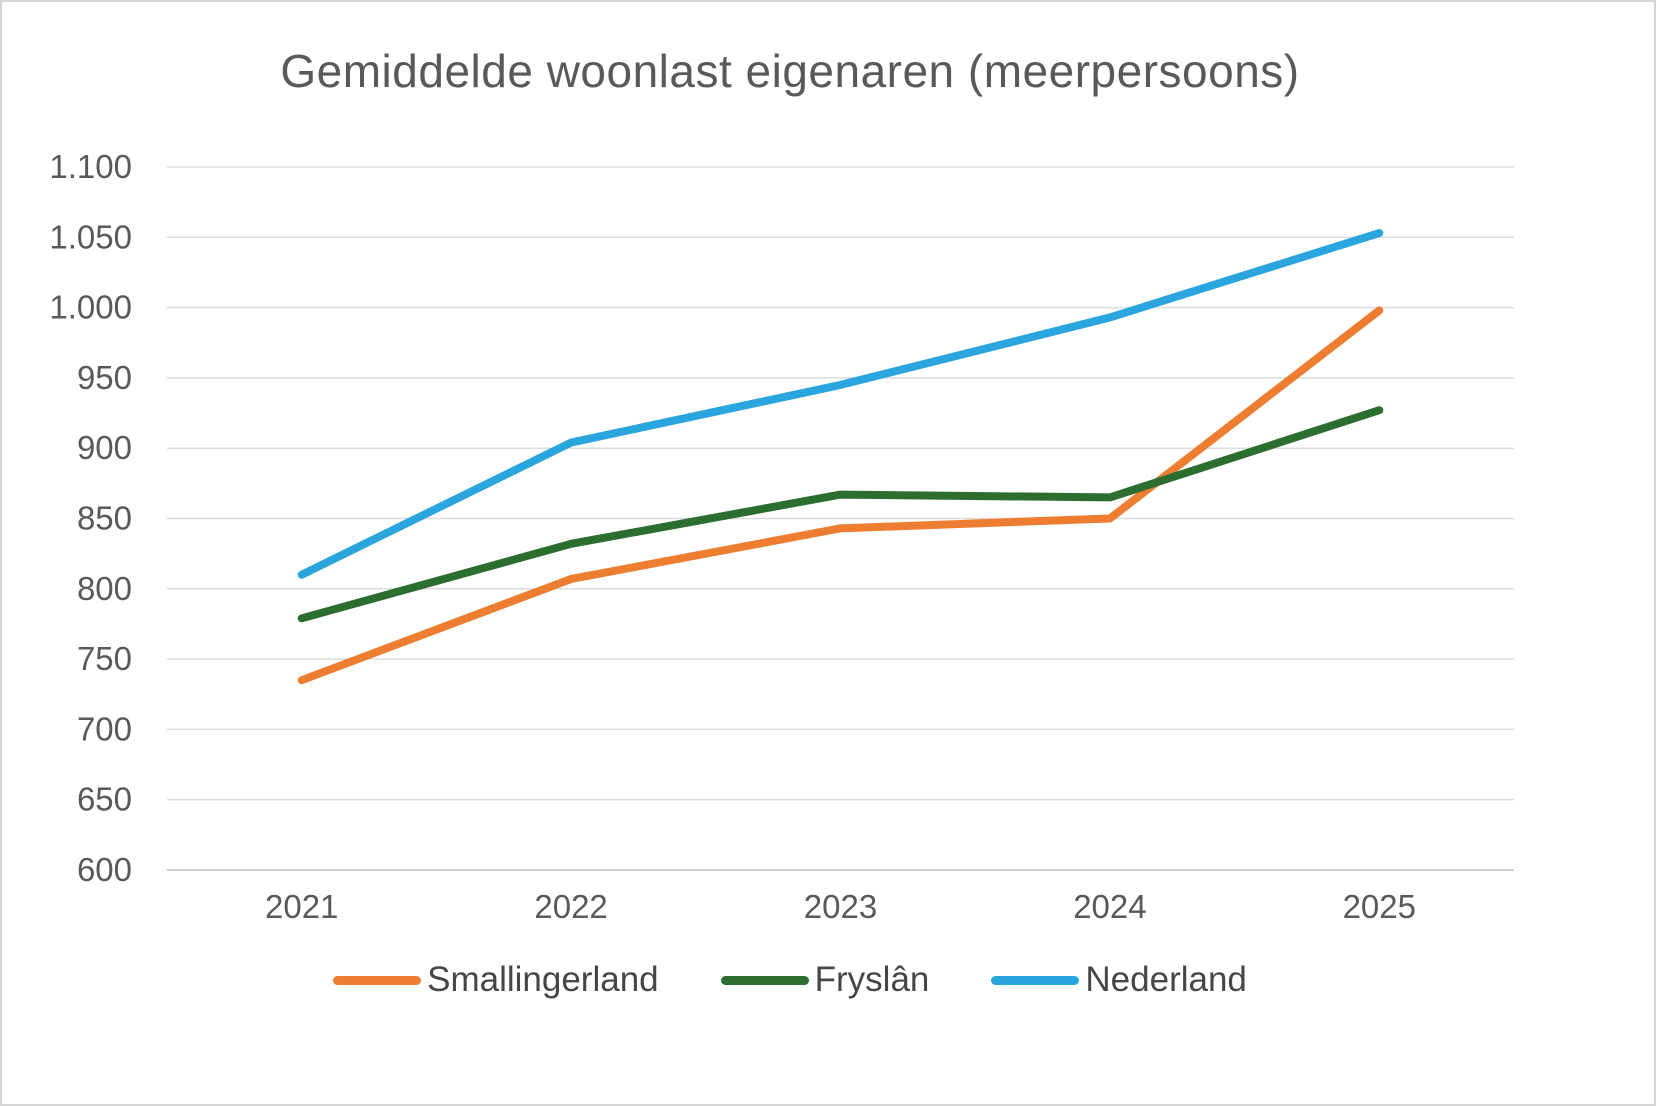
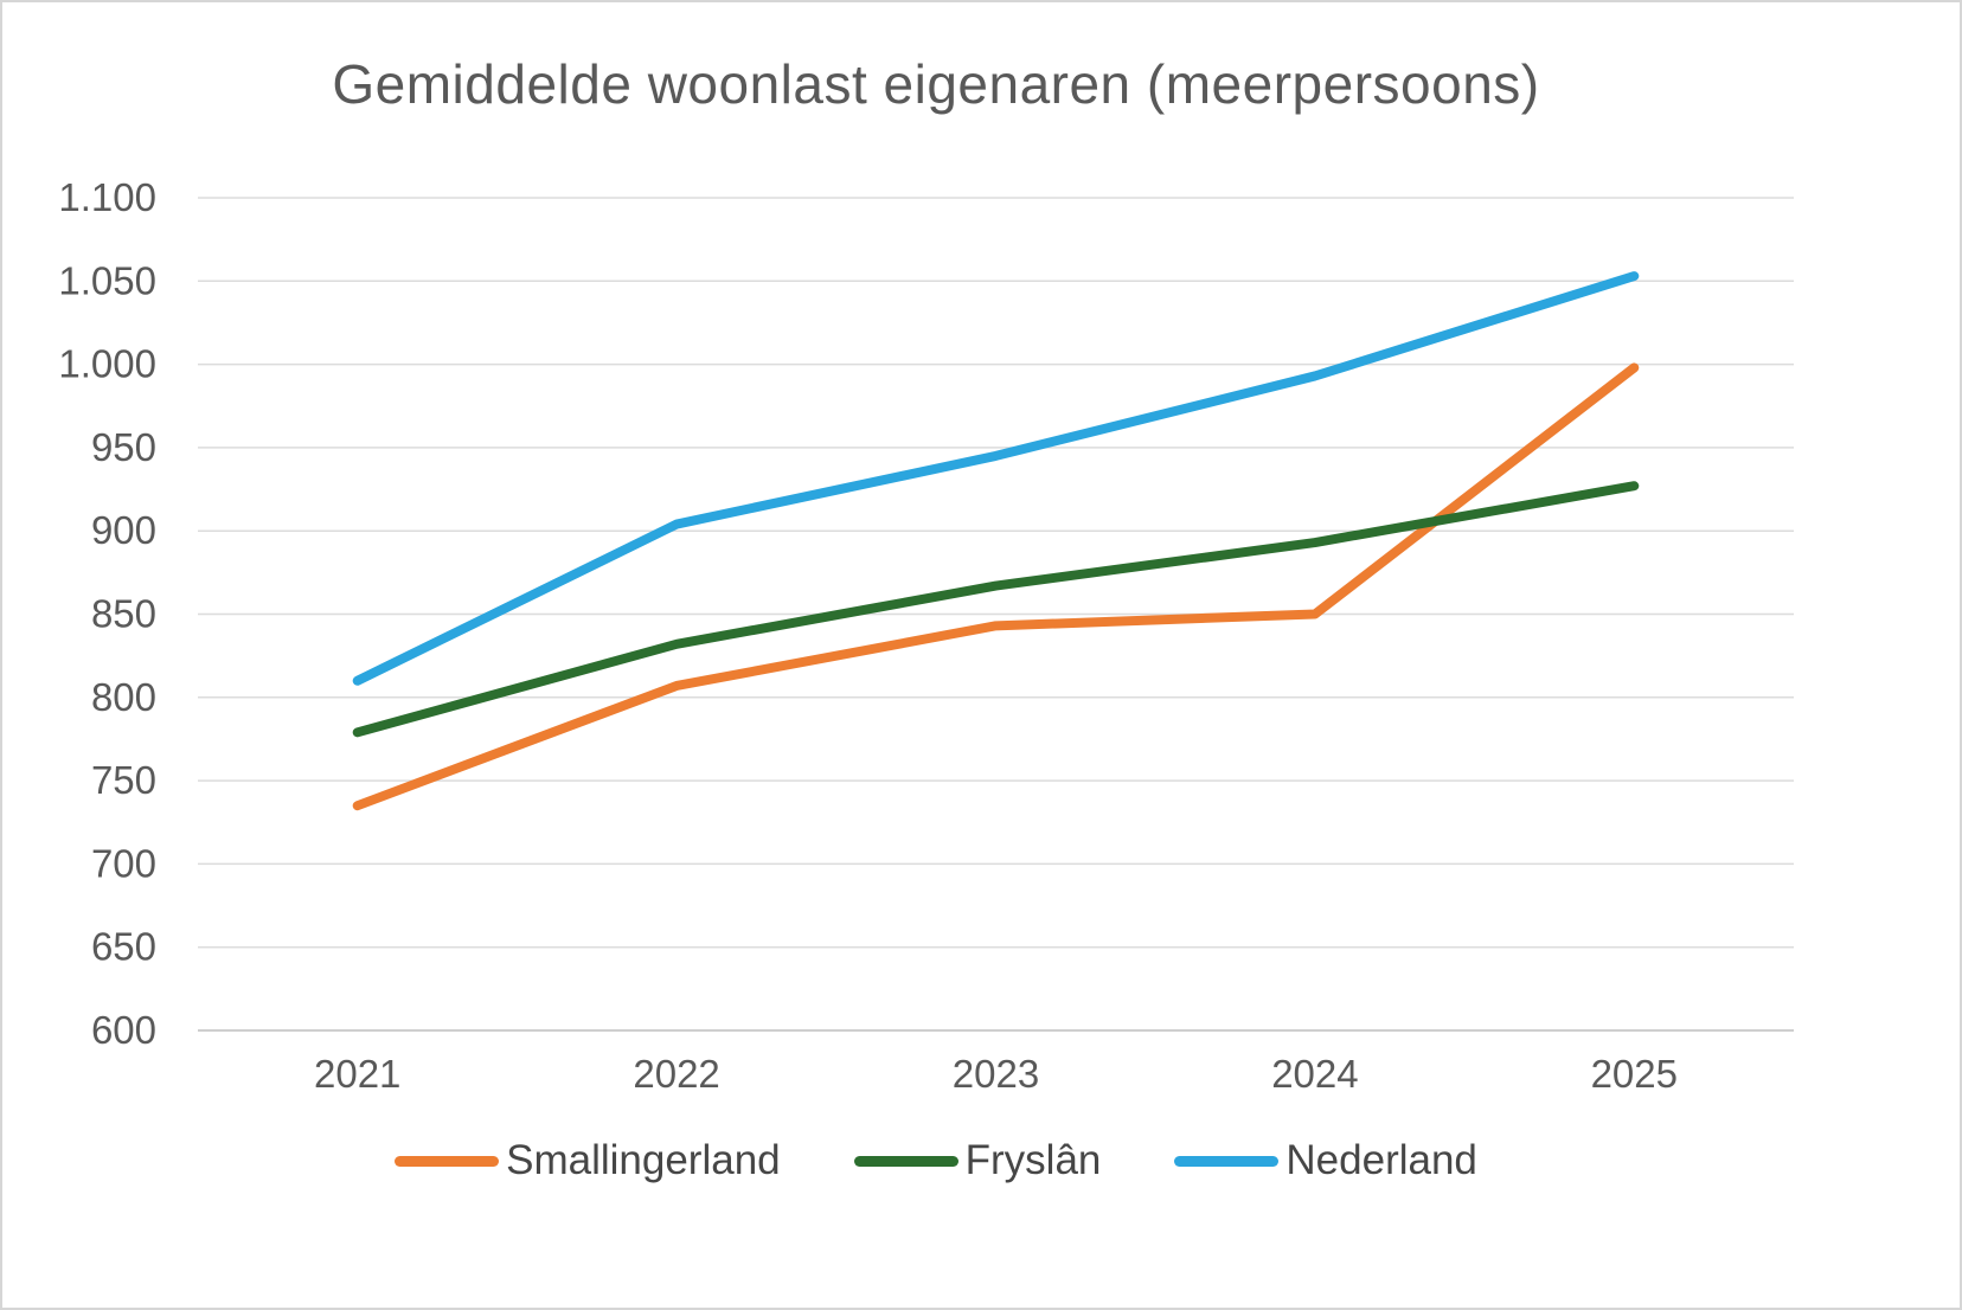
Fryslân/2024: 865 -> 893
